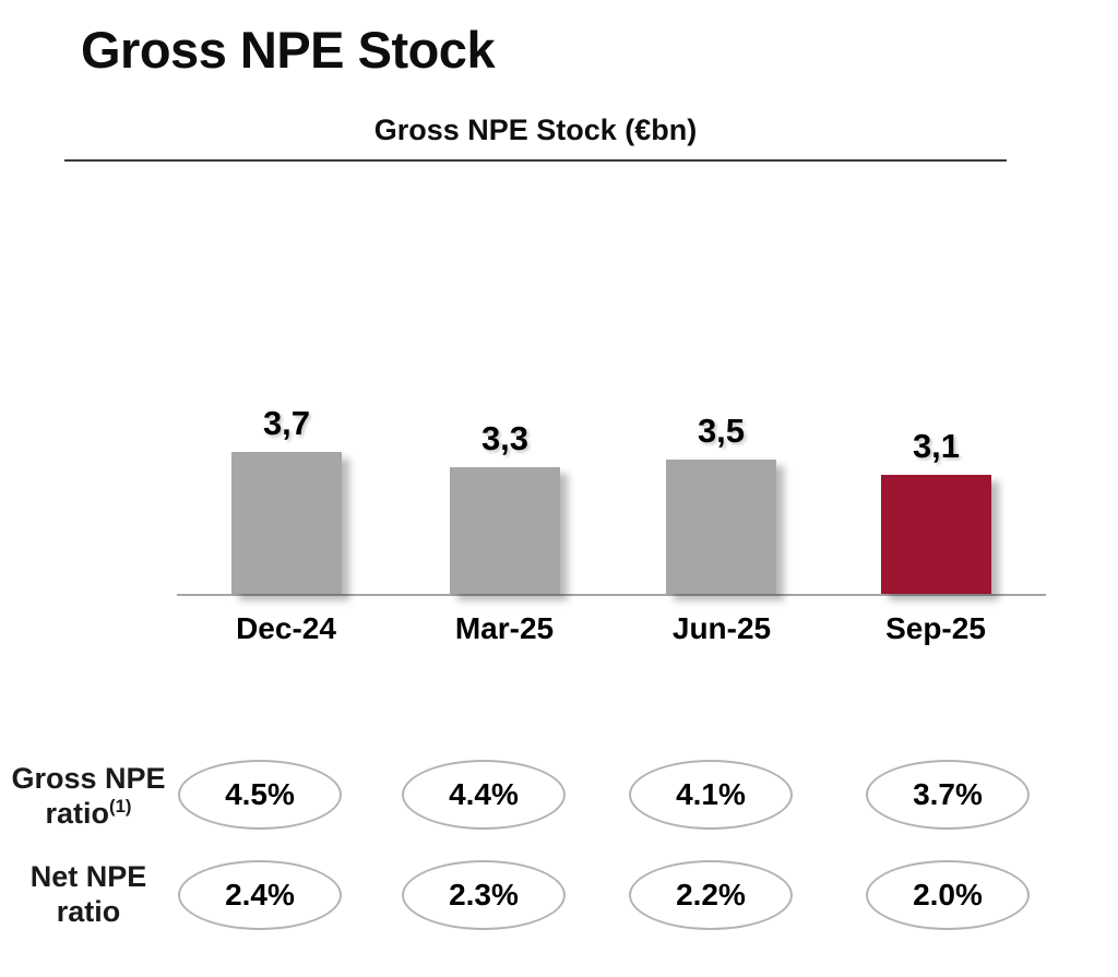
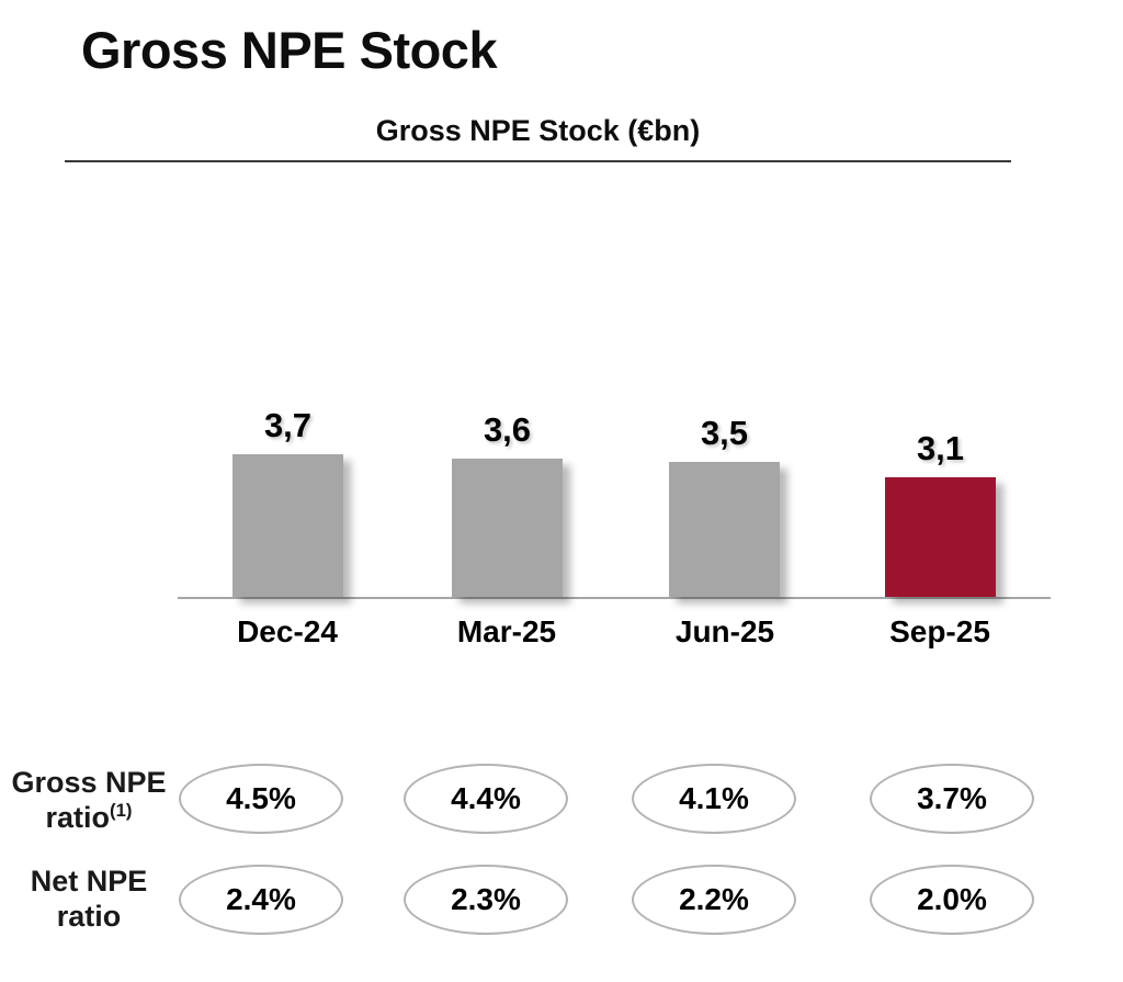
Mar-25: 3,3 -> 3,6
